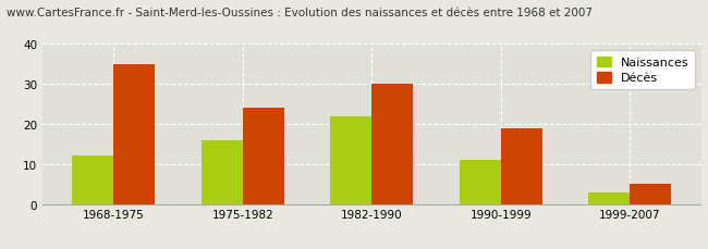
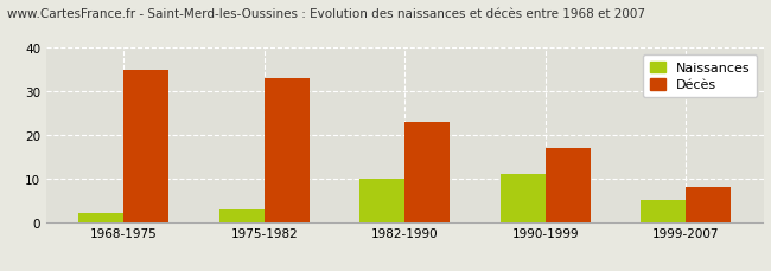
Naissances/1968-1975: 12 -> 2
Naissances/1975-1982: 16 -> 3
Décès/1975-1982: 24 -> 33
Naissances/1982-1990: 22 -> 10
Décès/1982-1990: 30 -> 23
Décès/1990-1999: 19 -> 17
Naissances/1999-2007: 3 -> 5
Décès/1999-2007: 5 -> 8
